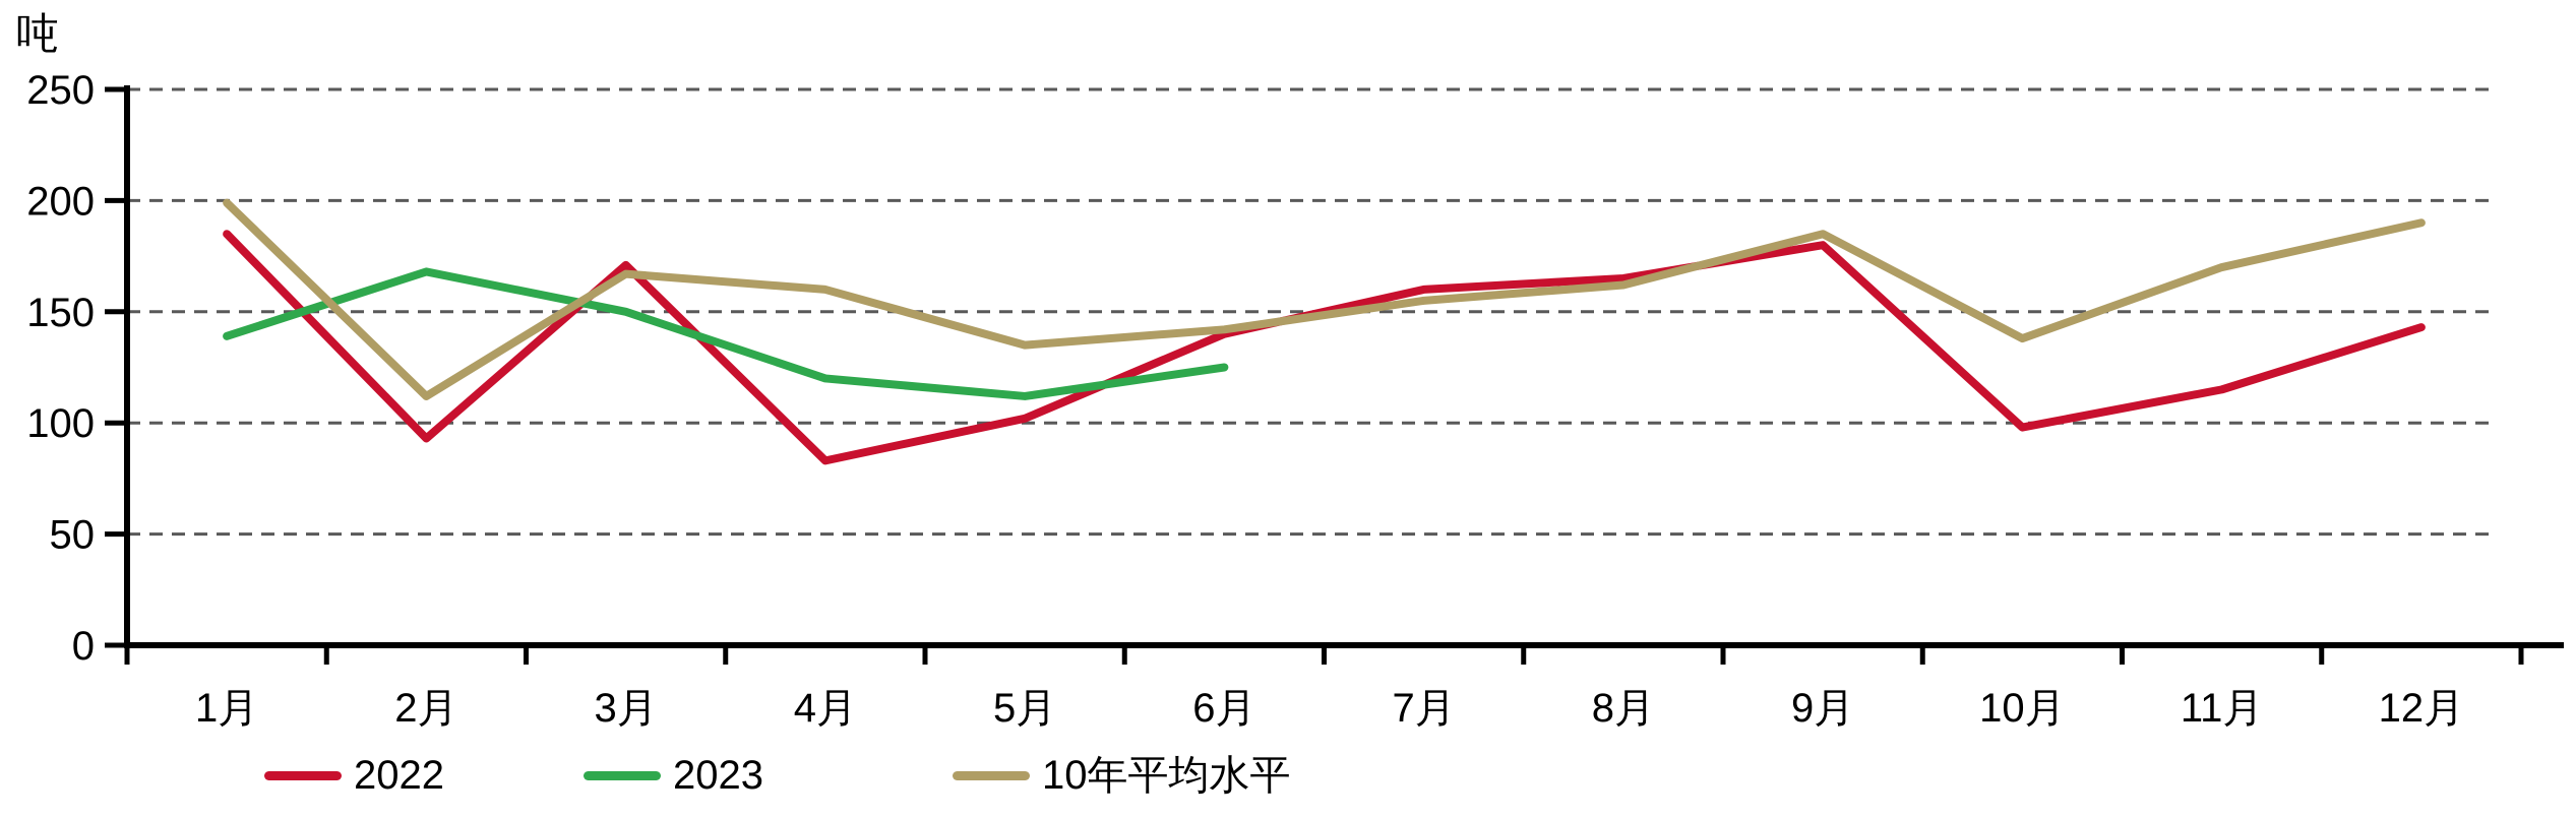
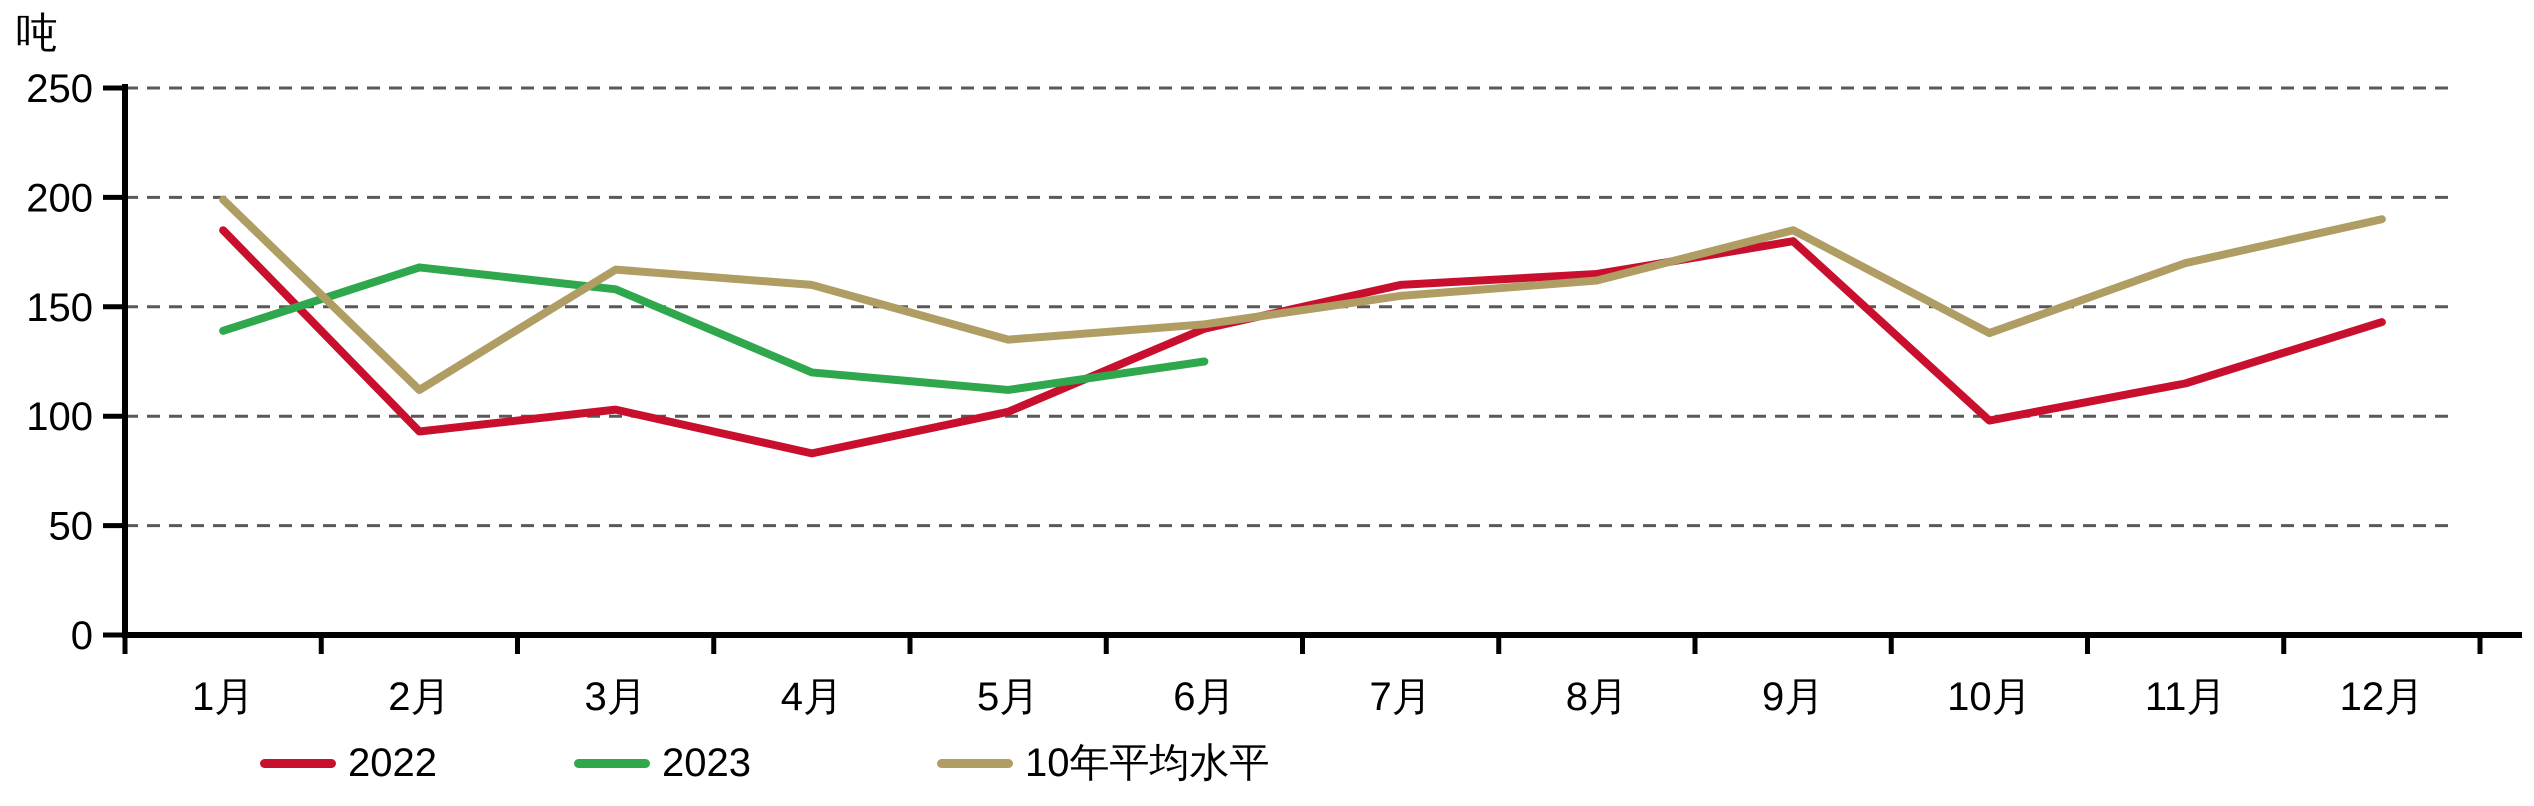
2022/3月: 171 -> 103
2023/3月: 150 -> 158
